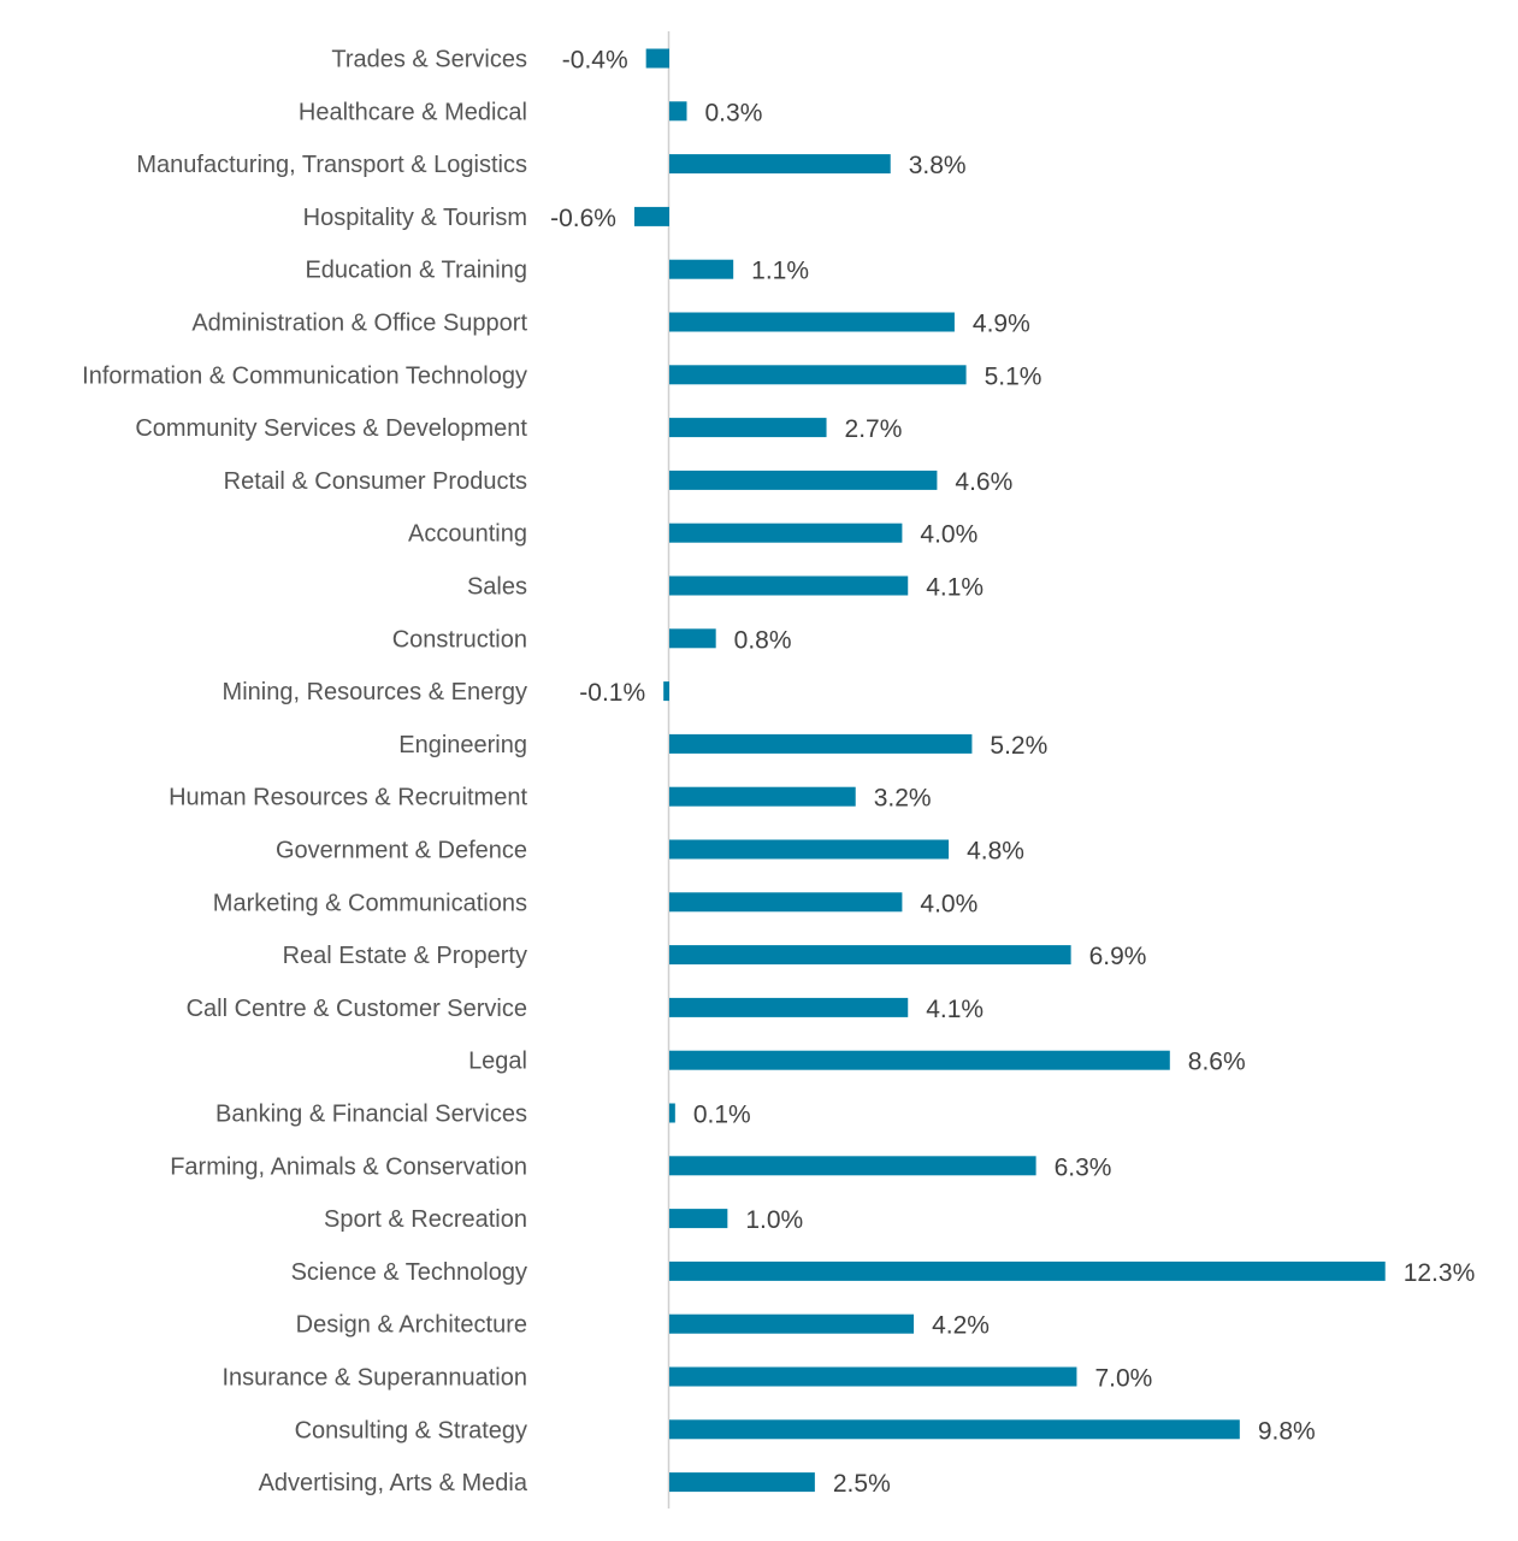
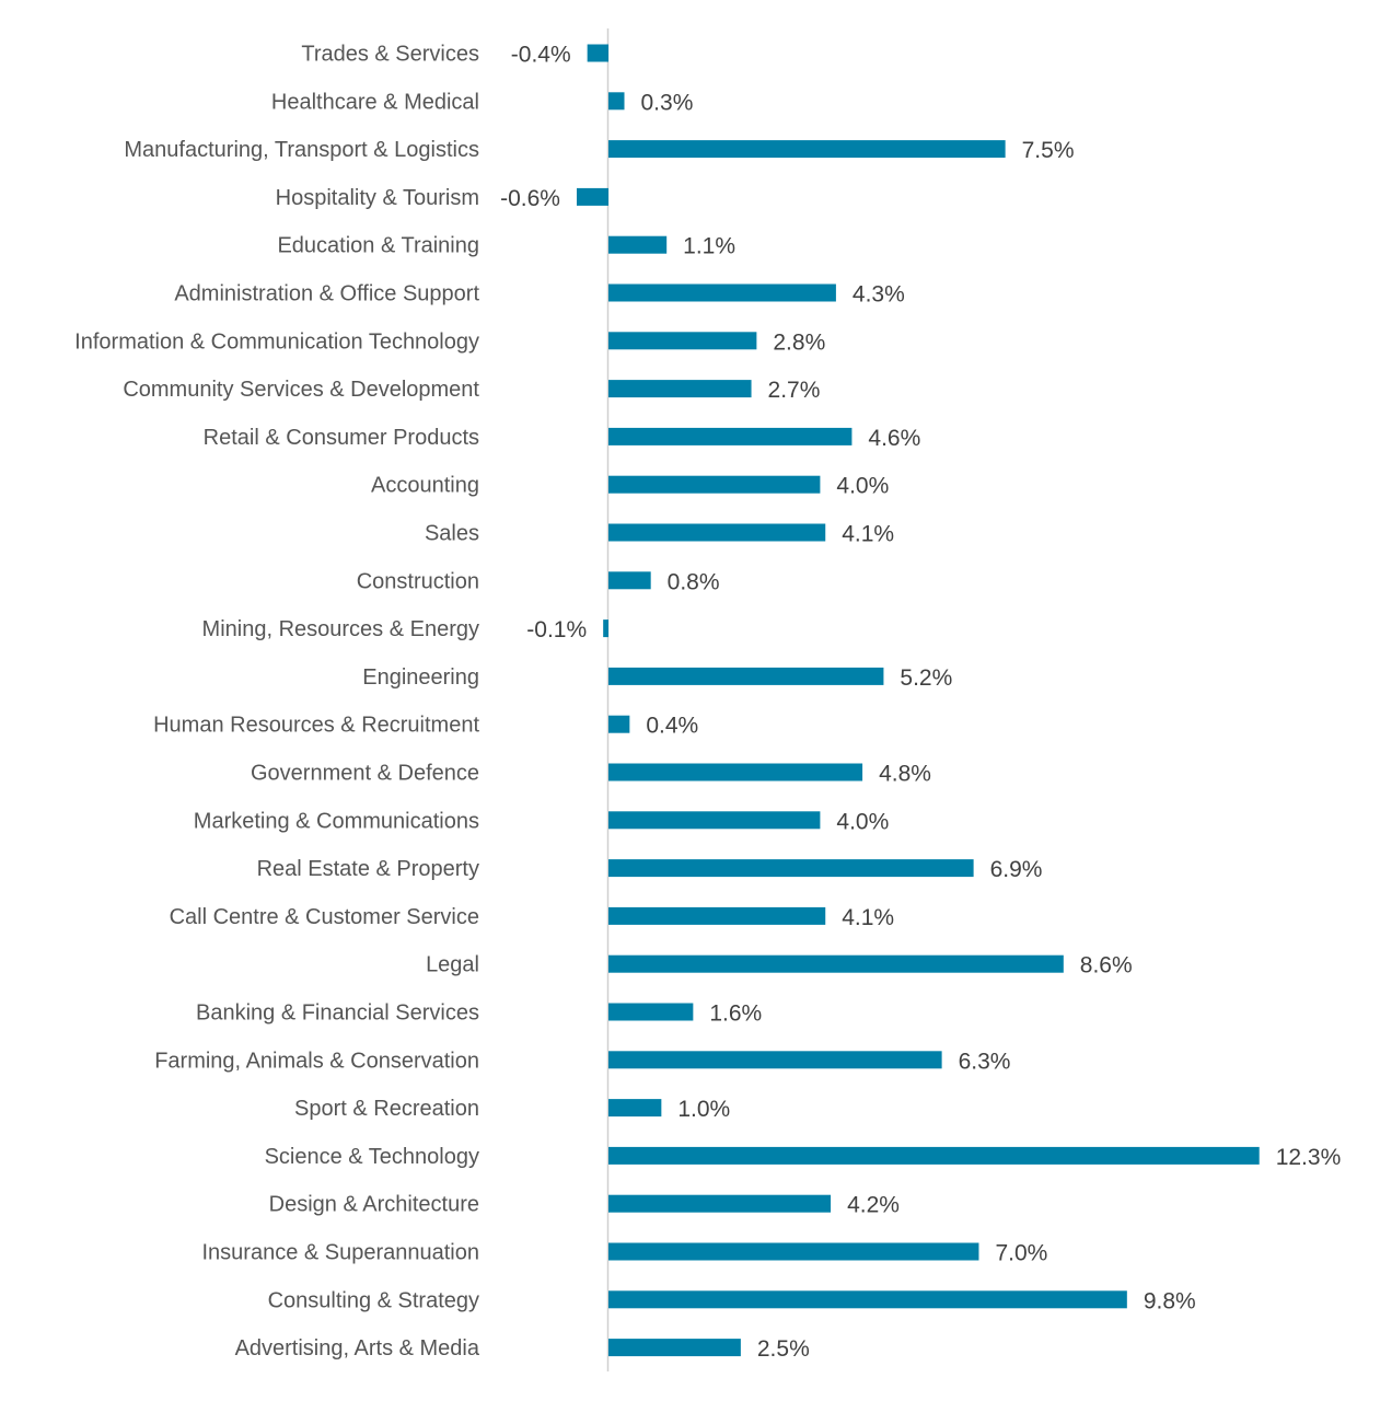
Manufacturing, Transport & Logistics: 3.8% -> 7.5%
Administration & Office Support: 4.9% -> 4.3%
Information & Communication Technology: 5.1% -> 2.8%
Human Resources & Recruitment: 3.2% -> 0.4%
Banking & Financial Services: 0.1% -> 1.6%
